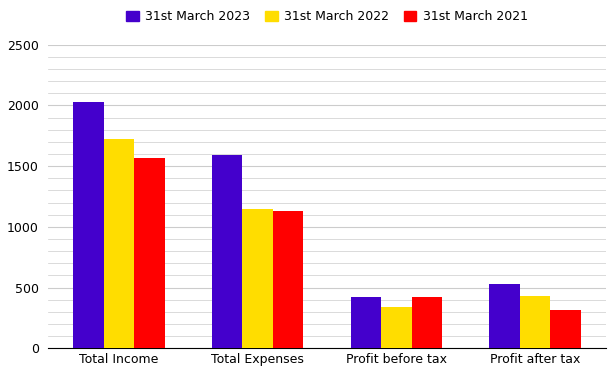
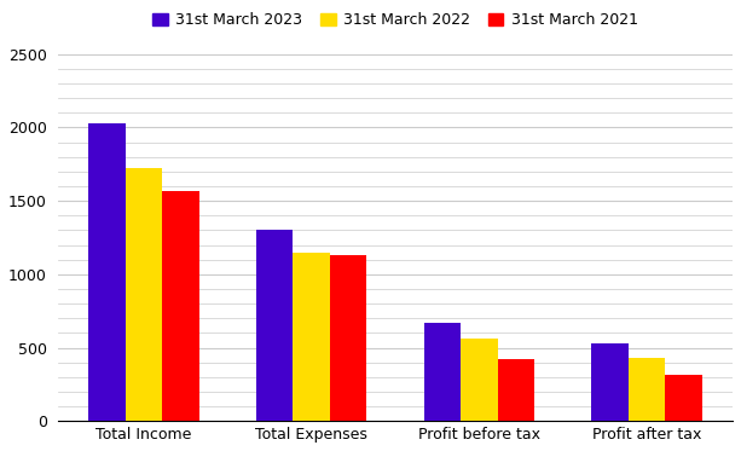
31st March 2023/Total Expenses: 1590 -> 1300
31st March 2023/Profit before tax: 420 -> 670
31st March 2022/Profit before tax: 340 -> 560
